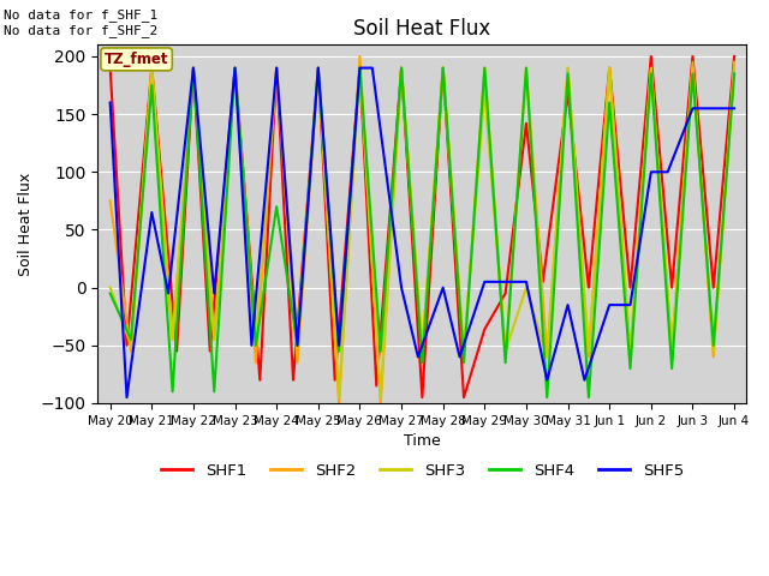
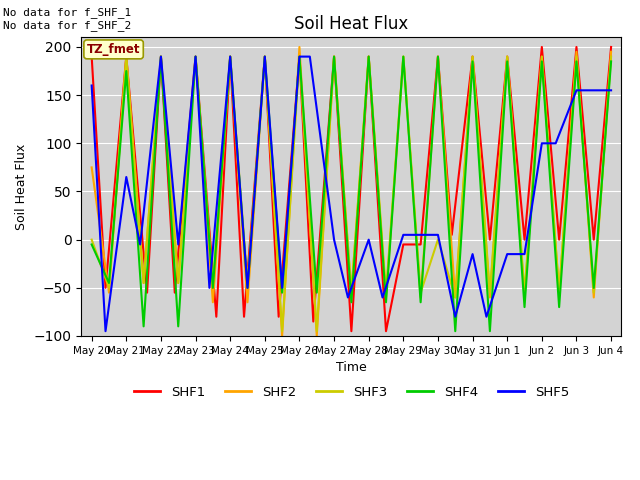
SHF4/May 24: 70 -> 190
SHF1/May 29: -36 -> -5
SHF3/May 29: 170 -> 190
SHF1/May 30: 142 -> 190
SHF1/May 31: 168 -> 190
SHF4/Jun 1: 160 -> 185
